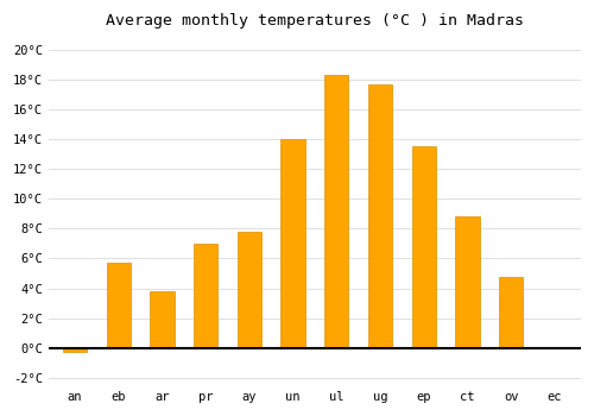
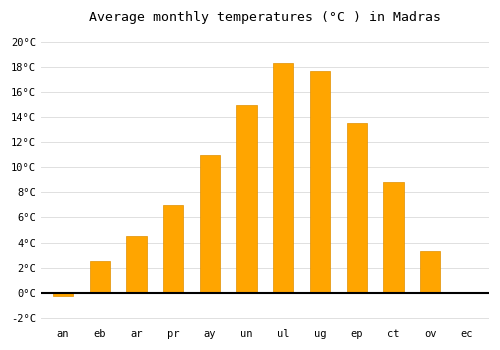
eb: 5.7°C -> 2.5°C
ar: 3.8°C -> 4.5°C
ay: 7.8°C -> 11.0°C
un: 14.0°C -> 15.0°C
ov: 4.8°C -> 3.3°C
